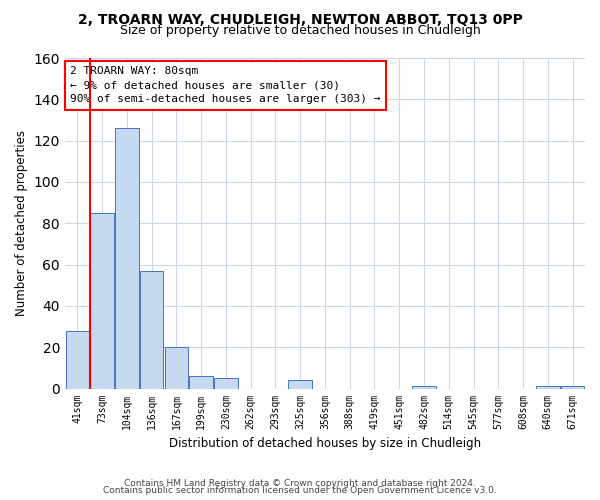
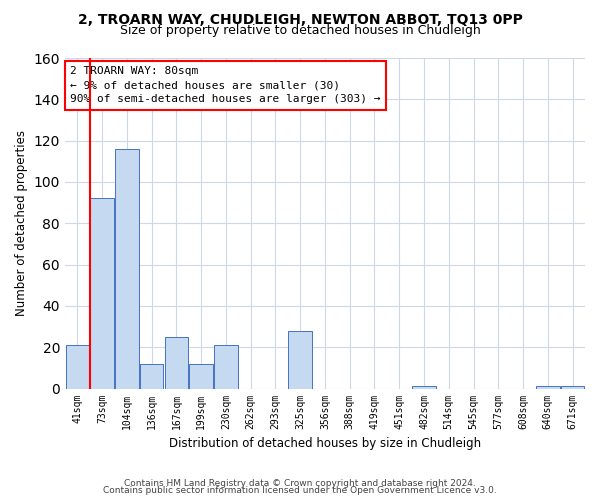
41sqm: 28 -> 21
73sqm: 85 -> 92
104sqm: 126 -> 116
136sqm: 57 -> 12
167sqm: 20 -> 25
199sqm: 6 -> 12
230sqm: 5 -> 21
325sqm: 4 -> 28
